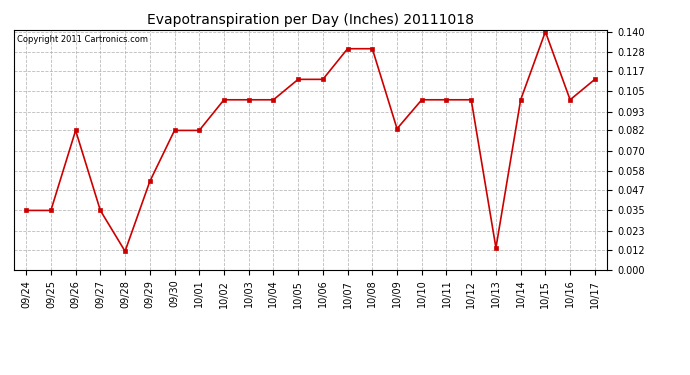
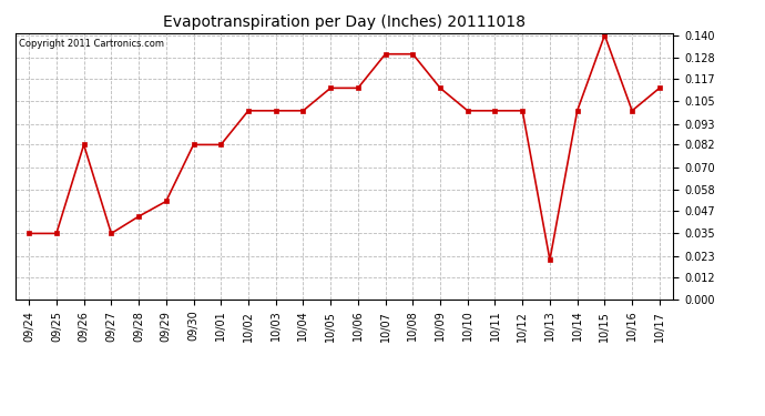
09/28: 0.011 -> 0.044
10/09: 0.083 -> 0.112
10/13: 0.013 -> 0.021
